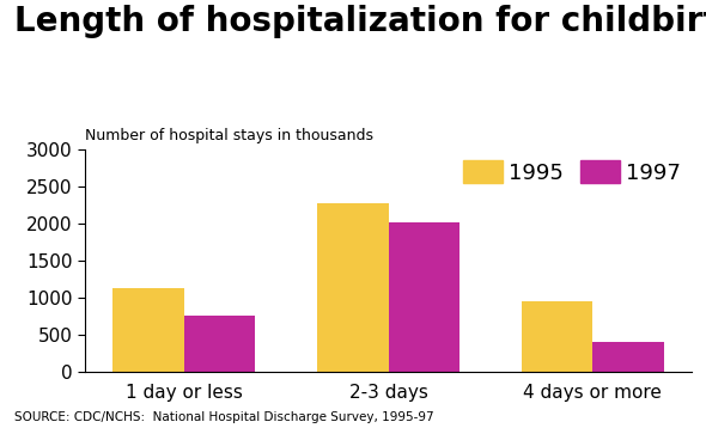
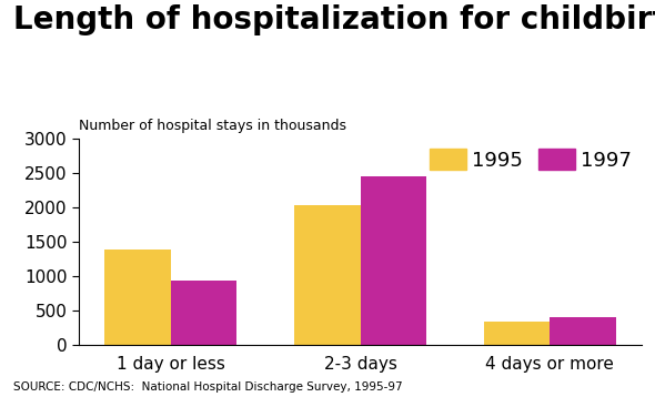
1995/1 day or less: 1140 -> 1400
1997/1 day or less: 760 -> 950
1995/2-3 days: 2280 -> 2030
1997/2-3 days: 2020 -> 2460
1995/4 days or more: 960 -> 340
